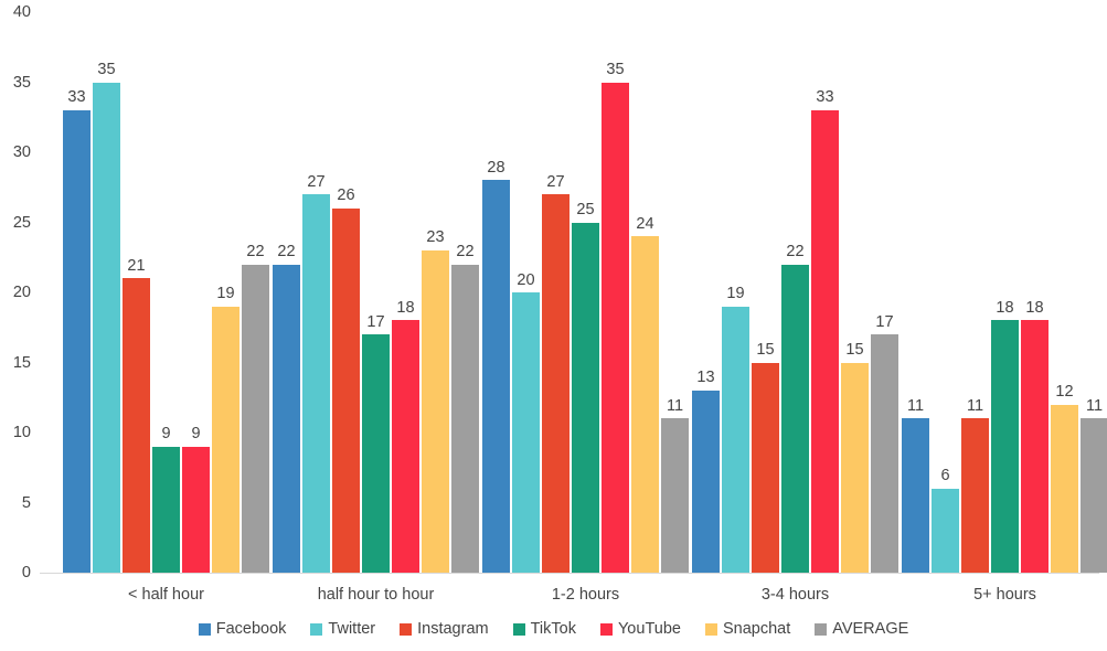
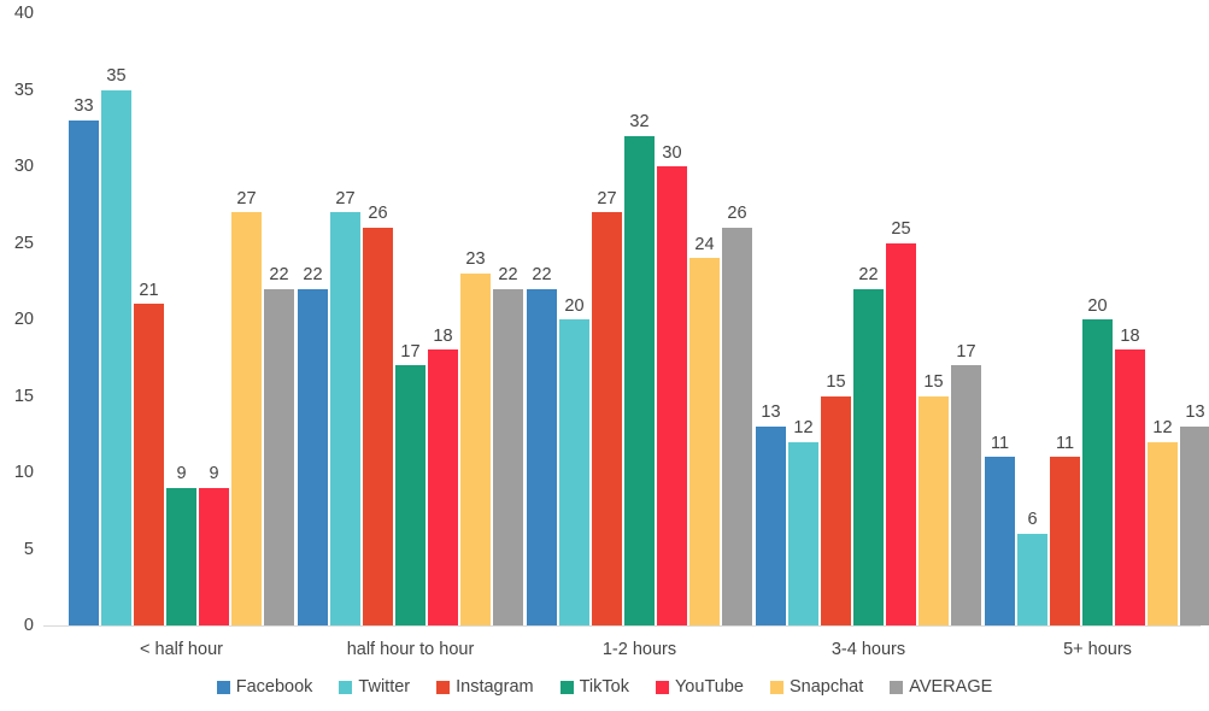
Snapchat/< half hour: 19 -> 27
Facebook/1-2 hours: 28 -> 22
TikTok/1-2 hours: 25 -> 32
YouTube/1-2 hours: 35 -> 30
AVERAGE/1-2 hours: 11 -> 26
Twitter/3-4 hours: 19 -> 12
YouTube/3-4 hours: 33 -> 25
TikTok/5+ hours: 18 -> 20
AVERAGE/5+ hours: 11 -> 13
